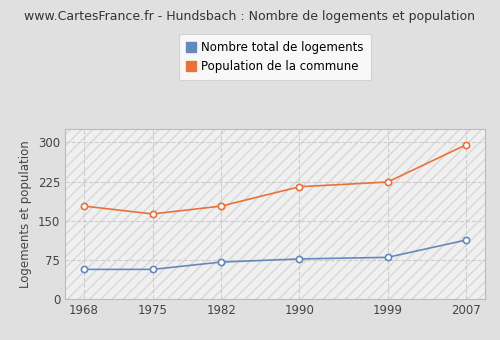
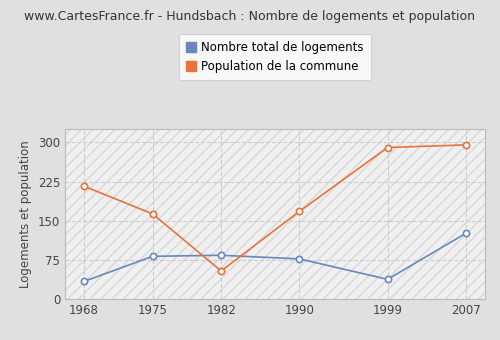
Nombre total de logements/1968: 57 -> 34
Population de la commune/1968: 178 -> 216
Nombre total de logements/1975: 57 -> 82
Nombre total de logements/1982: 71 -> 84
Population de la commune/1982: 178 -> 54
Population de la commune/1990: 215 -> 168
Nombre total de logements/1999: 80 -> 38
Population de la commune/1999: 224 -> 290
Nombre total de logements/2007: 113 -> 126
